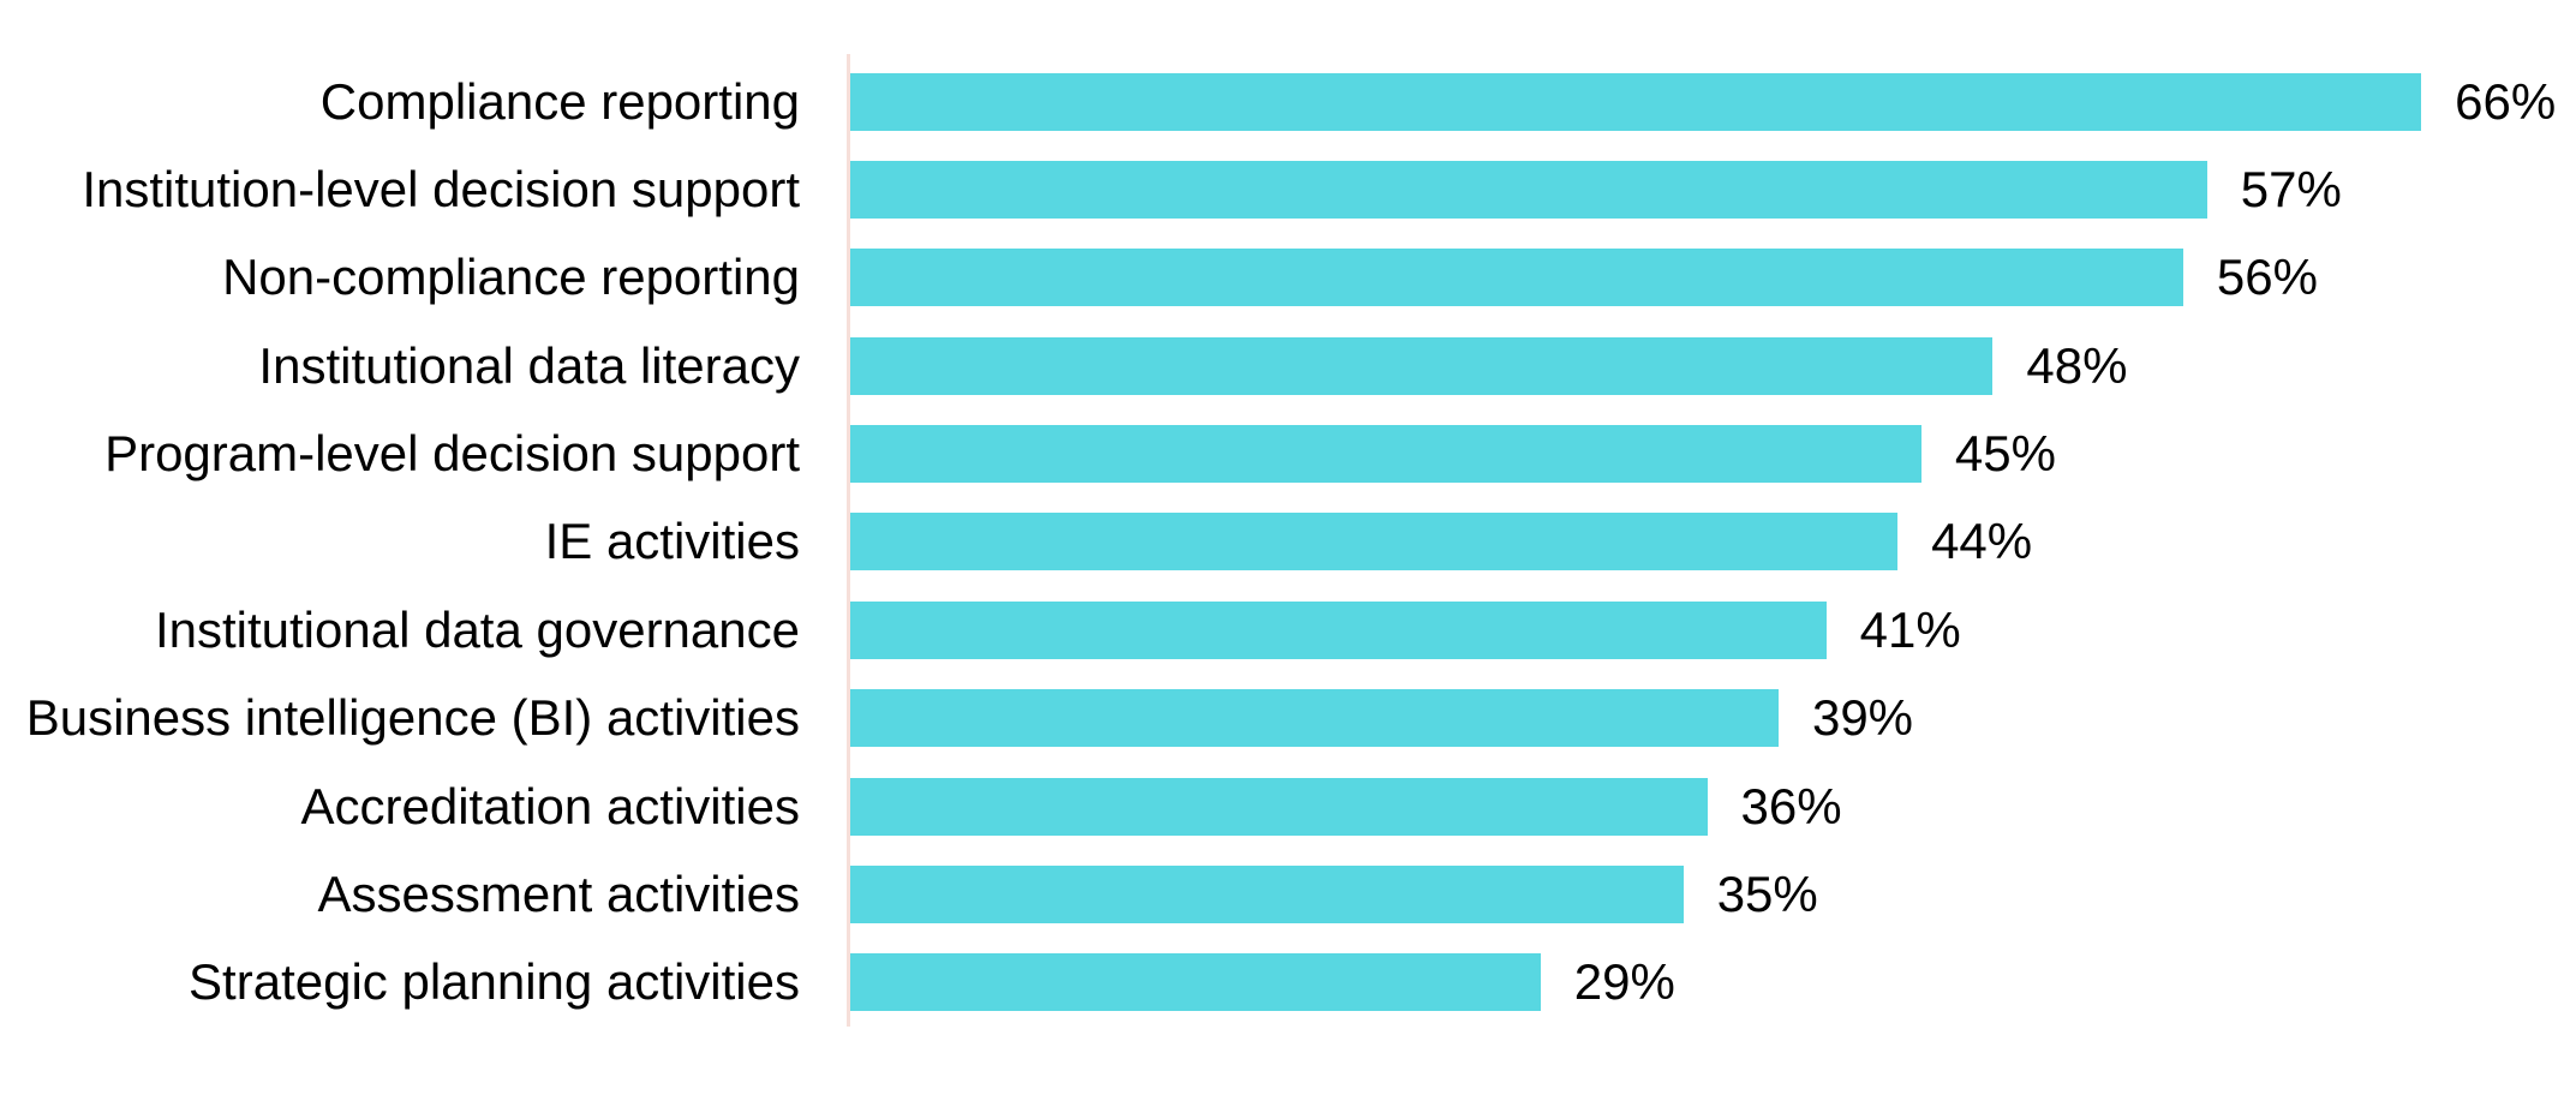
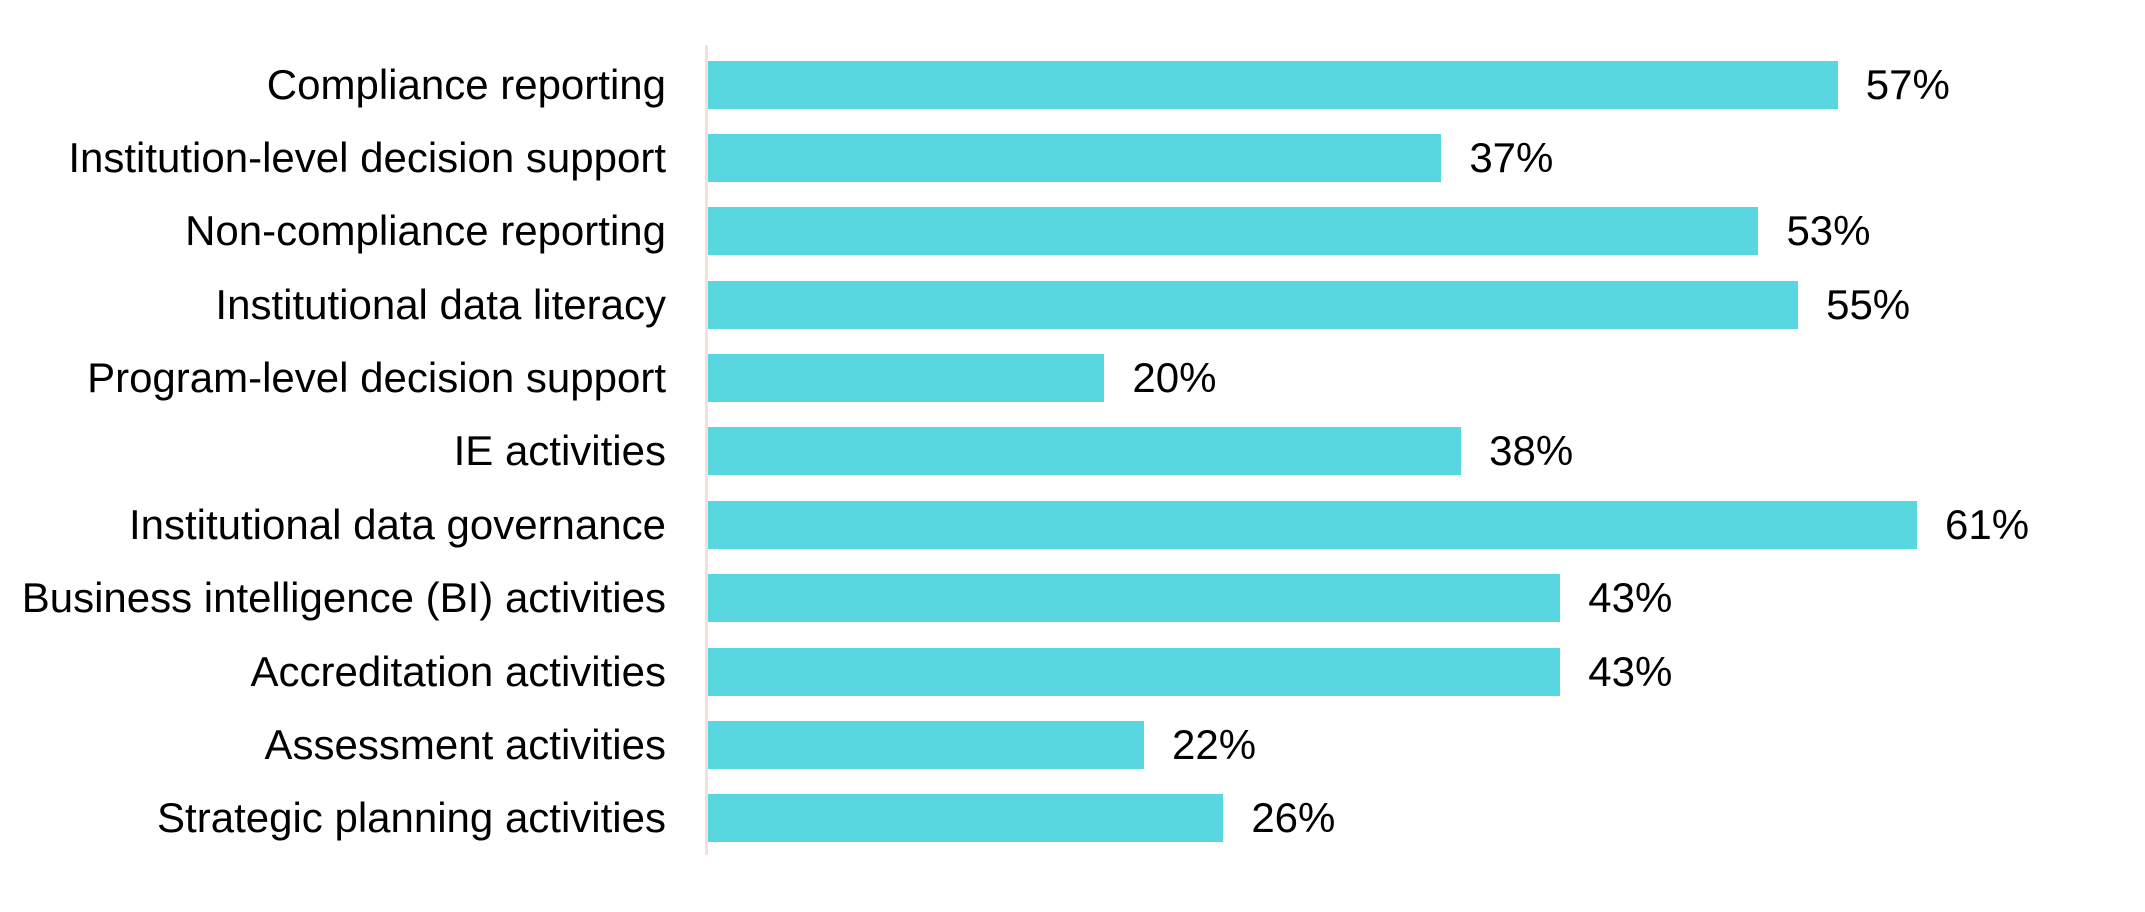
Compliance reporting: 66% -> 57%
Institution-level decision support: 57% -> 37%
Non-compliance reporting: 56% -> 53%
Institutional data literacy: 48% -> 55%
Program-level decision support: 45% -> 20%
IE activities: 44% -> 38%
Institutional data governance: 41% -> 61%
Business intelligence (BI) activities: 39% -> 43%
Accreditation activities: 36% -> 43%
Assessment activities: 35% -> 22%
Strategic planning activities: 29% -> 26%
